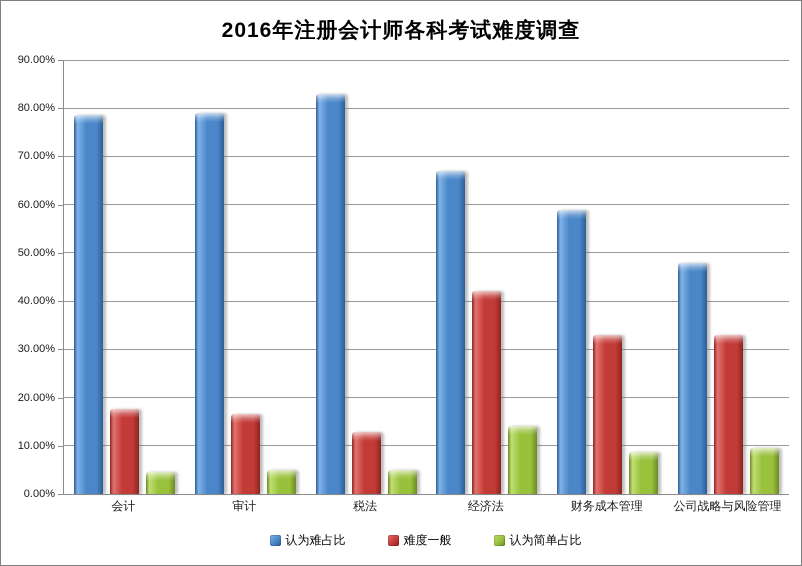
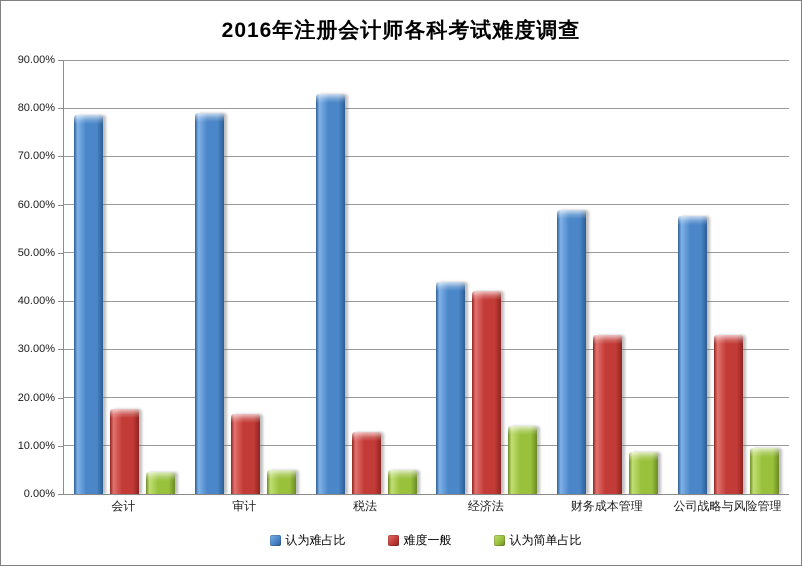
认为难占比/经济法: 67% -> 44%
认为难占比/公司战略与风险管理: 48% -> 58%
